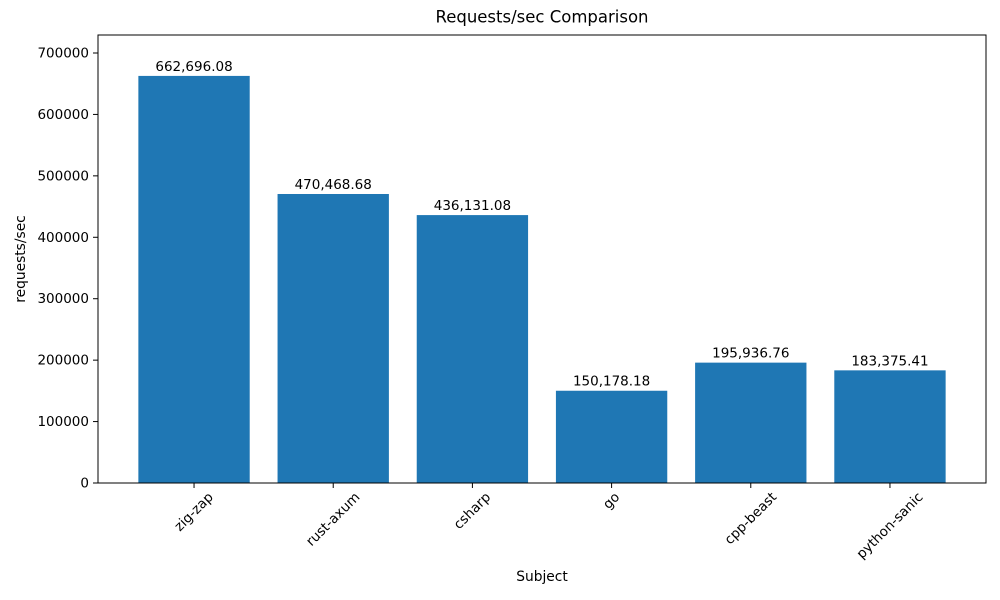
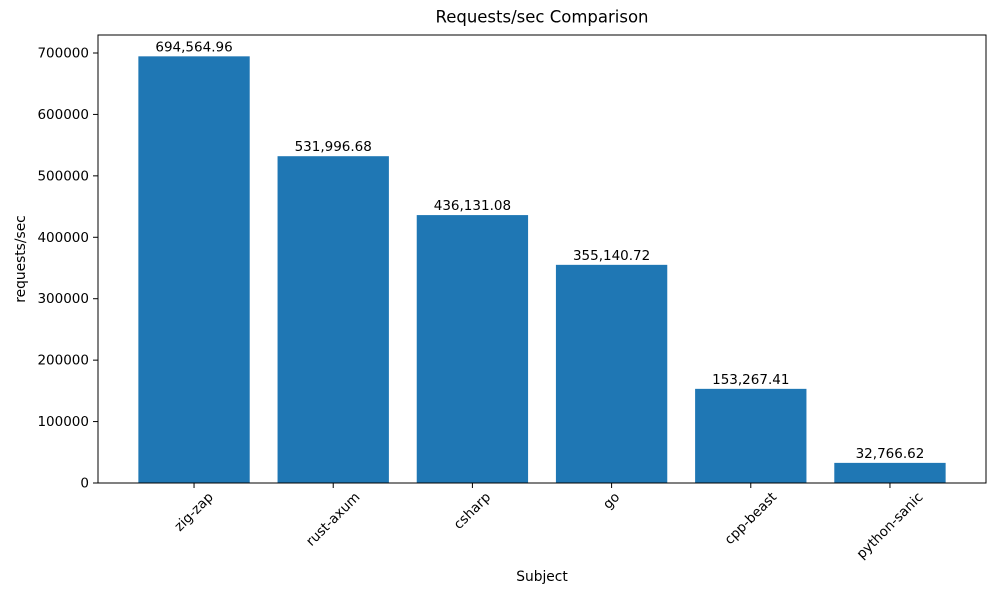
zig-zap: 662,696.08 -> 694,564.96
rust-axum: 470,468.68 -> 531,996.68
go: 150,178.18 -> 355,140.72
cpp-beast: 195,936.76 -> 153,267.41
python-sanic: 183,375.41 -> 32,766.62
